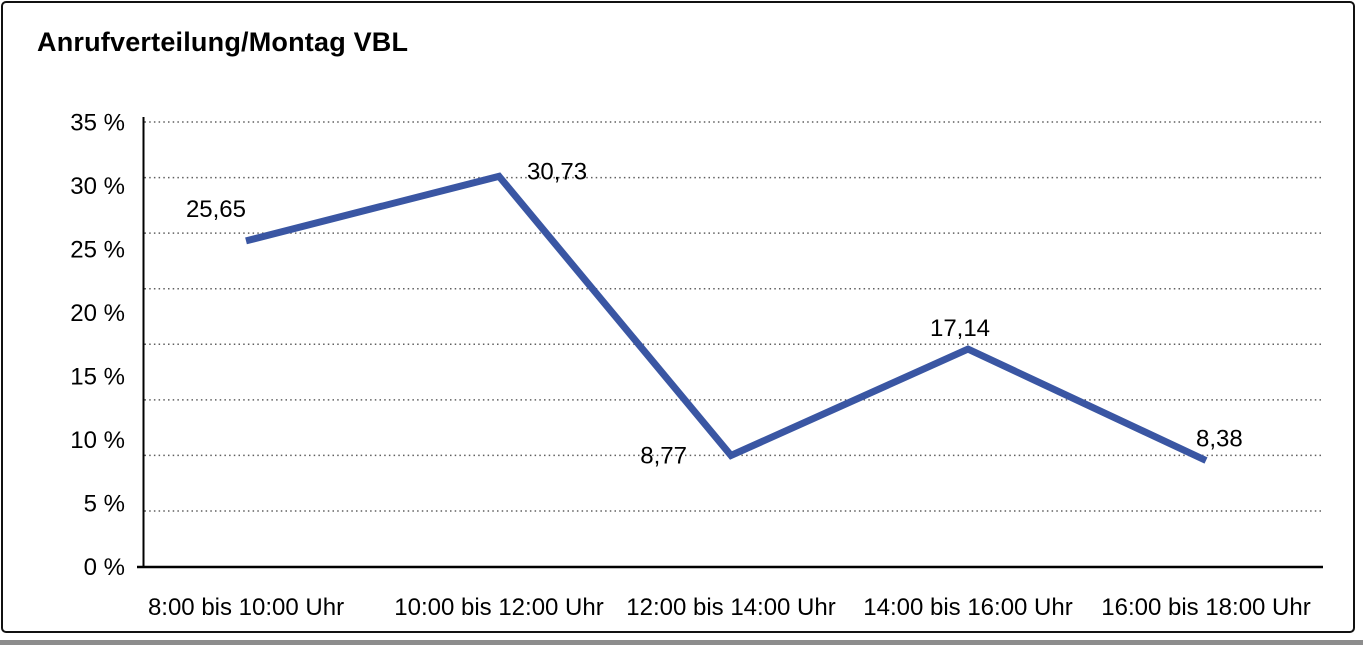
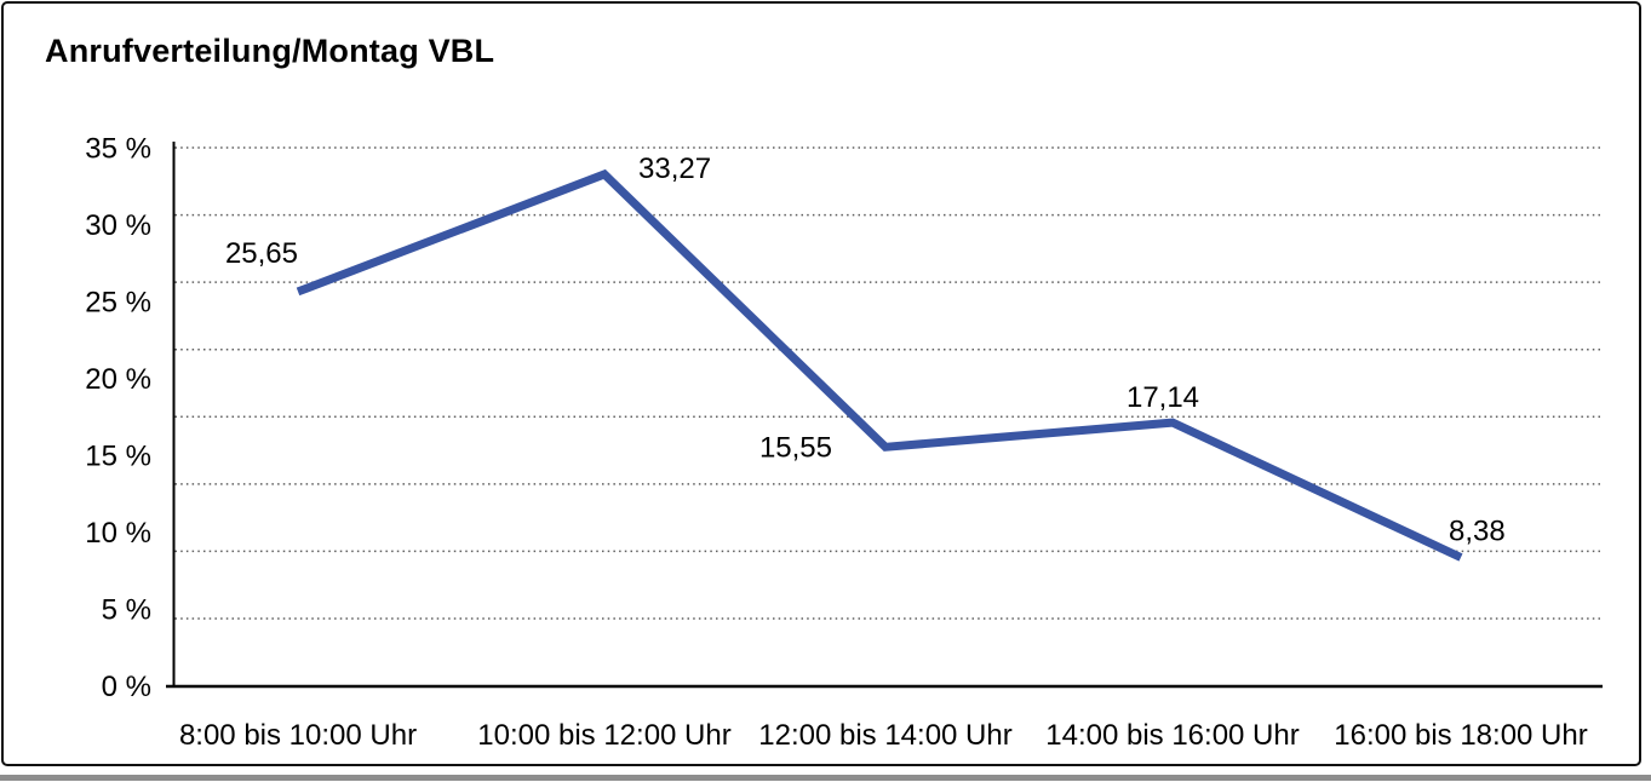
10:00 bis 12:00 Uhr: 30,73 -> 33,27
12:00 bis 14:00 Uhr: 8,77 -> 15,55
